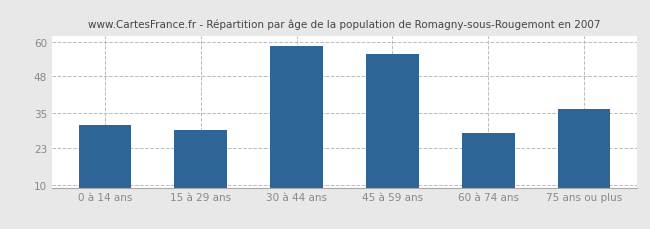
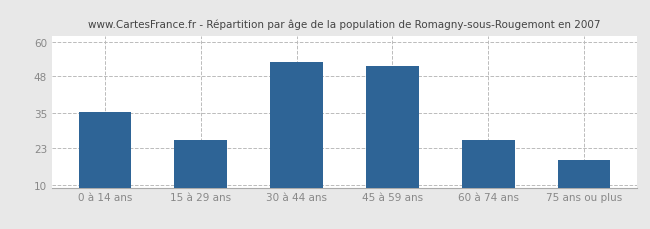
0 à 14 ans: 31.0 -> 35.5
15 à 29 ans: 29.0 -> 25.5
30 à 44 ans: 58.5 -> 53.0
45 à 59 ans: 55.5 -> 51.5
60 à 74 ans: 28.0 -> 25.5
75 ans ou plus: 36.5 -> 18.5
